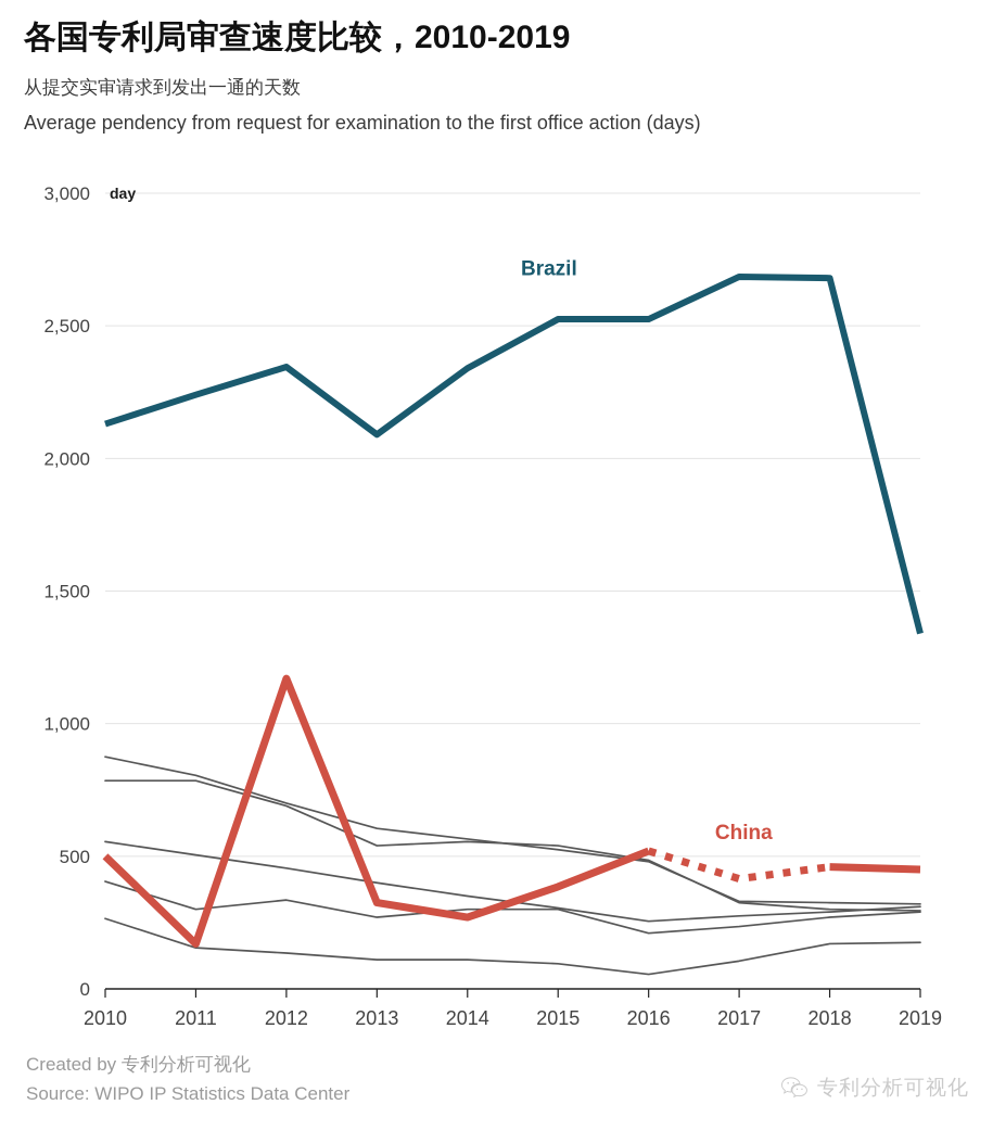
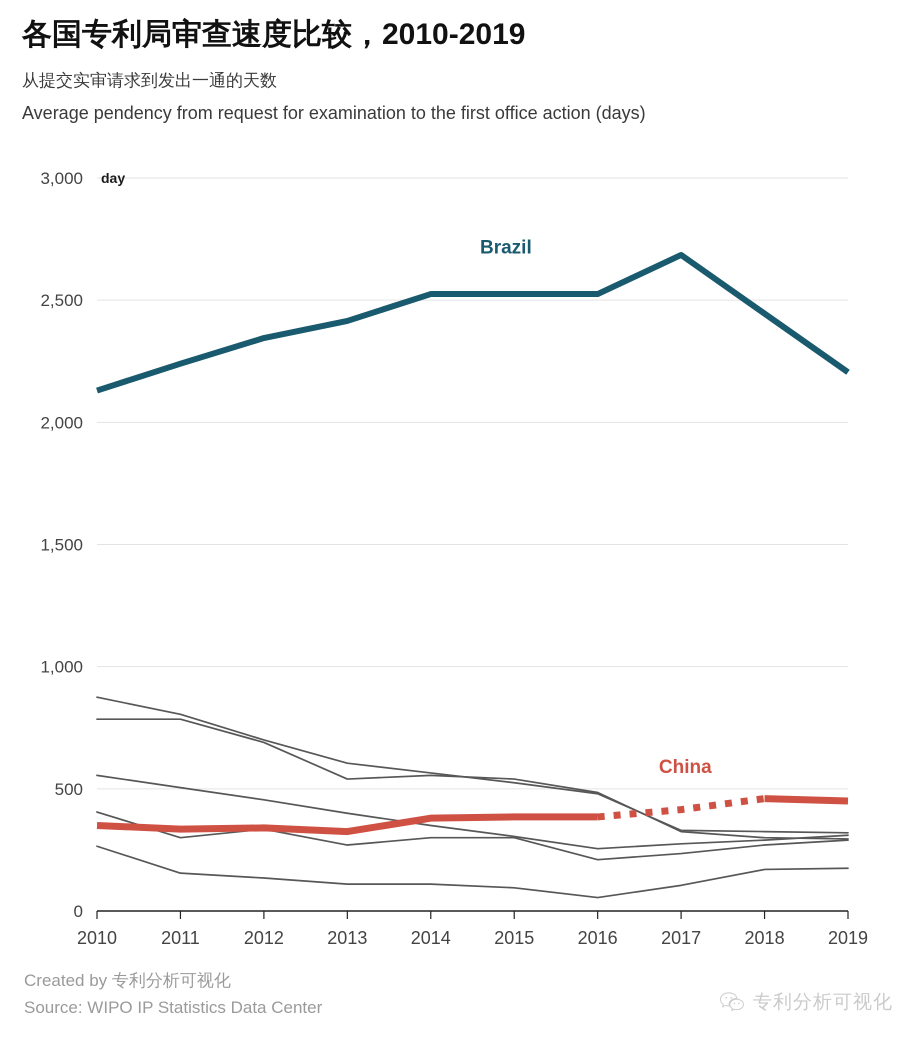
China/2010: 500 -> 350
China/2011: 170 -> 340
China/2012: 1170 -> 340
Brazil/2013: 2090 -> 2420
Brazil/2014: 2340 -> 2520
China/2014: 270 -> 380
China/2016: 520 -> 380
Brazil/2018: 2680 -> 2440
Brazil/2019: 1340 -> 2200
